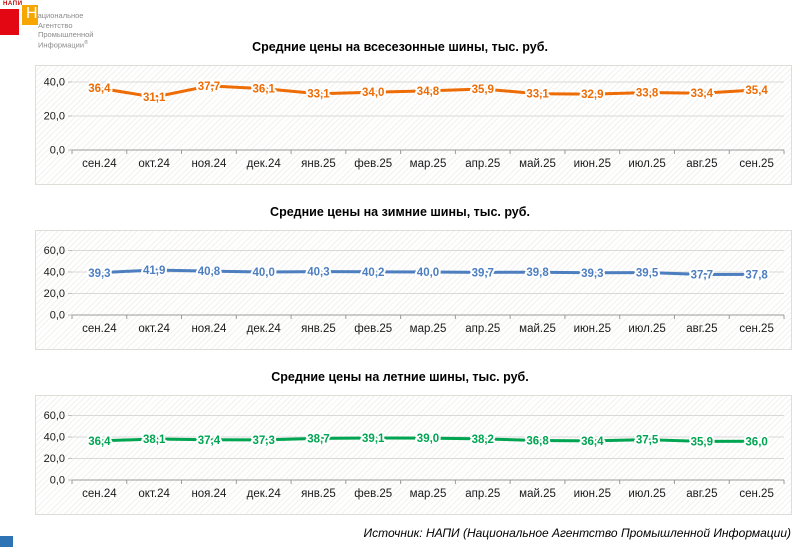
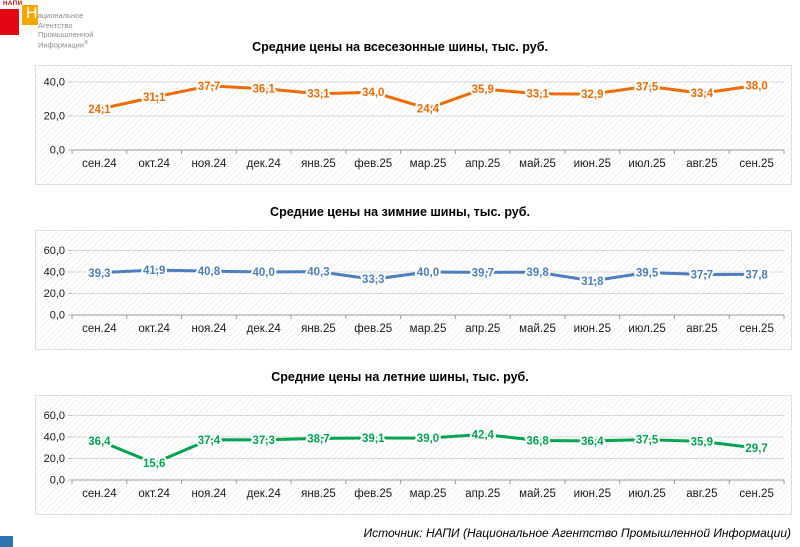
Средние цены на всесезонные шины, тыс. руб./сен.24: 36,4 -> 24,1
Средние цены на всесезонные шины, тыс. руб./мар.25: 34,8 -> 24,4
Средние цены на всесезонные шины, тыс. руб./июл.25: 33,8 -> 37,5
Средние цены на всесезонные шины, тыс. руб./сен.25: 35,4 -> 38,0
Средние цены на зимние шины, тыс. руб./фев.25: 40,2 -> 33,3
Средние цены на зимние шины, тыс. руб./июн.25: 39,3 -> 31,8
Средние цены на летние шины, тыс. руб./окт.24: 38,1 -> 15,6
Средние цены на летние шины, тыс. руб./апр.25: 38,2 -> 42,4
Средние цены на летние шины, тыс. руб./сен.25: 36,0 -> 29,7
